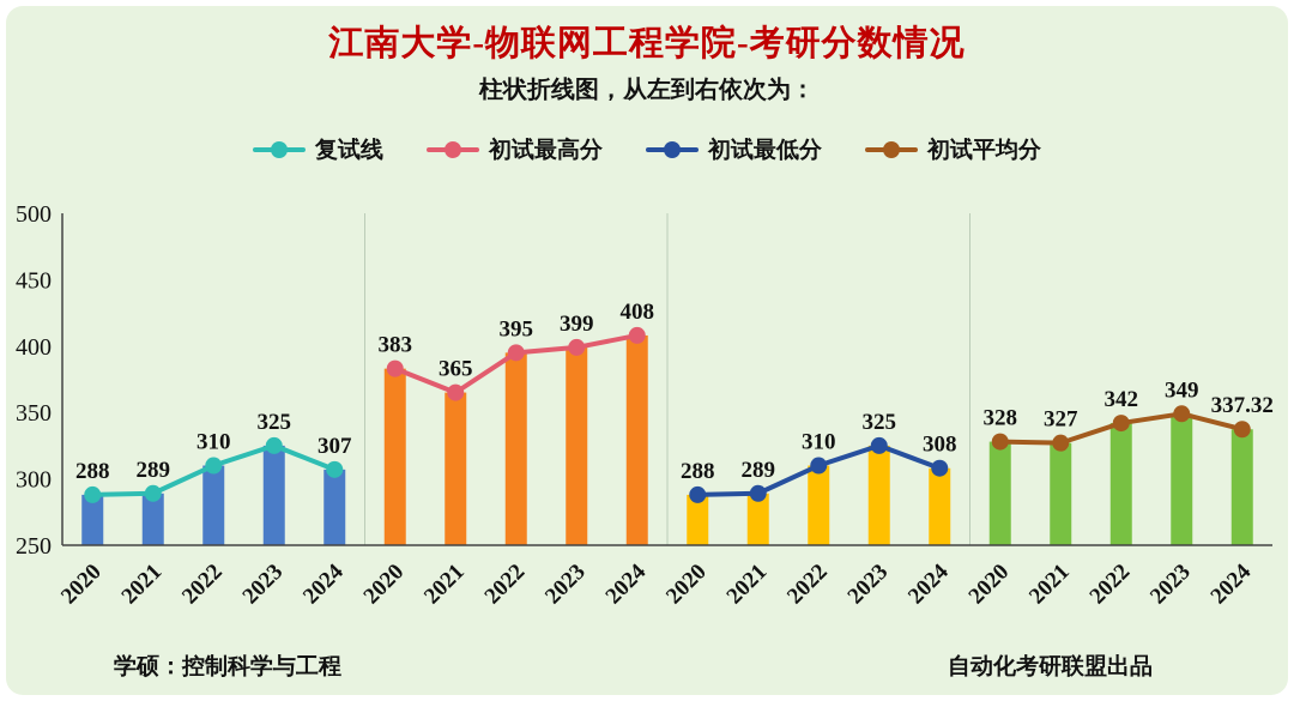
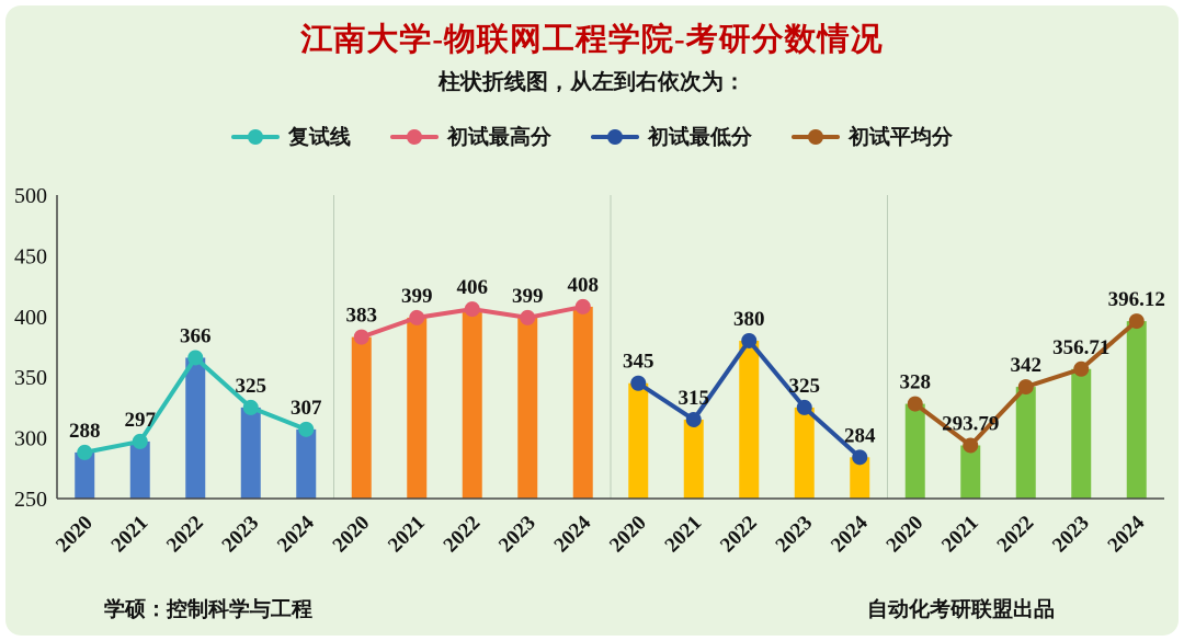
初试最低分/2020: 288 -> 345
复试线/2021: 289 -> 297
初试最高分/2021: 365 -> 399
初试最低分/2021: 289 -> 315
初试平均分/2021: 327 -> 293.79
复试线/2022: 310 -> 366
初试最高分/2022: 395 -> 406
初试最低分/2022: 310 -> 380
初试平均分/2023: 349 -> 356.71
初试最低分/2024: 308 -> 284
初试平均分/2024: 337.32 -> 396.12
